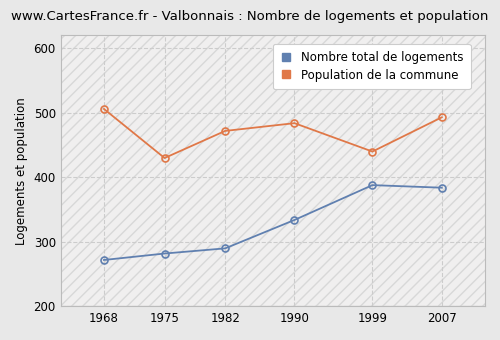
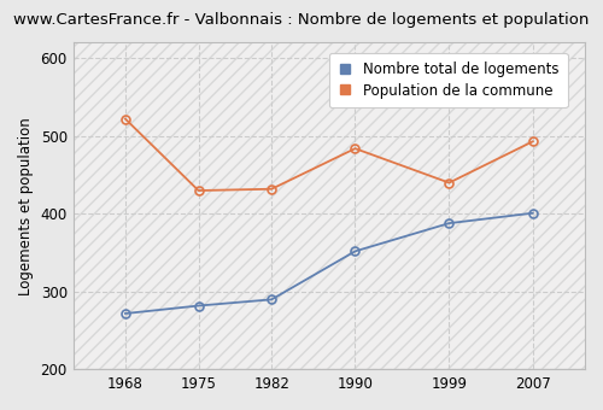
Population de la commune/1968: 506 -> 522
Population de la commune/1982: 472 -> 432
Nombre total de logements/1990: 334 -> 352
Nombre total de logements/2007: 384 -> 401
